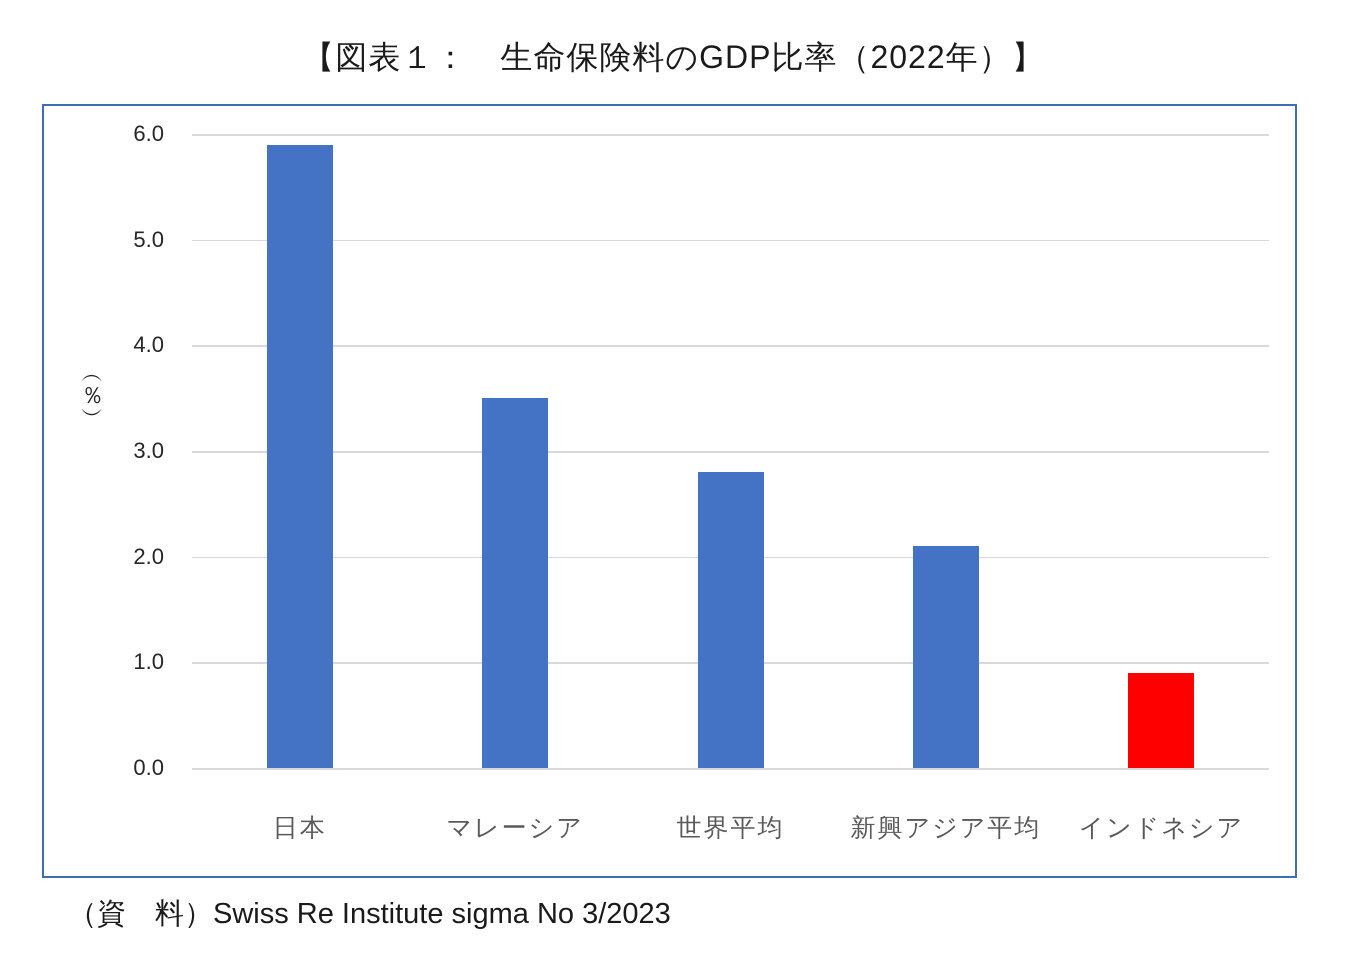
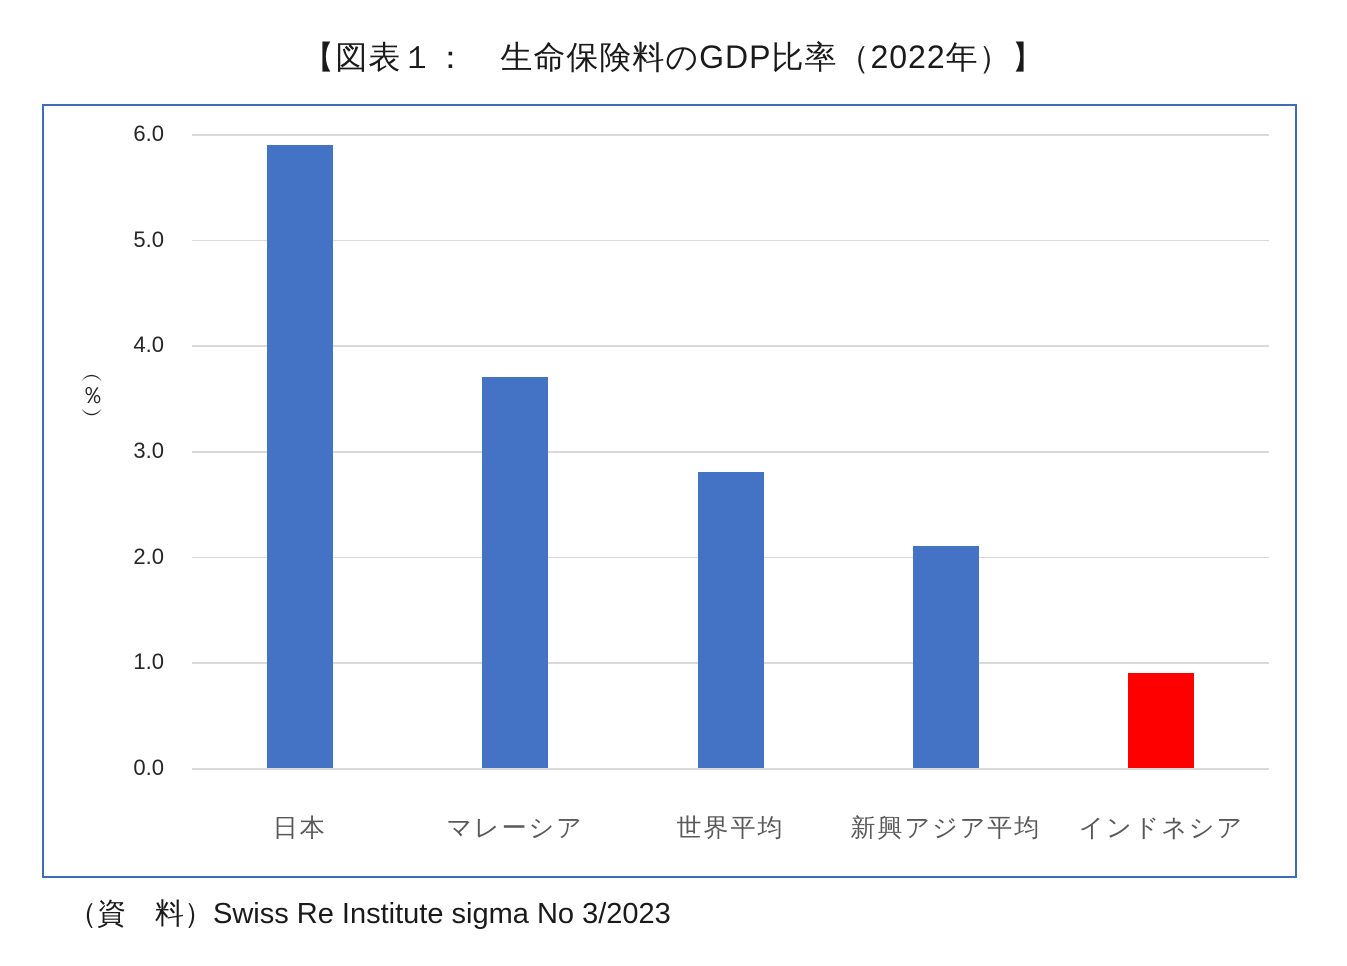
マレーシア: 3.5 -> 3.7
